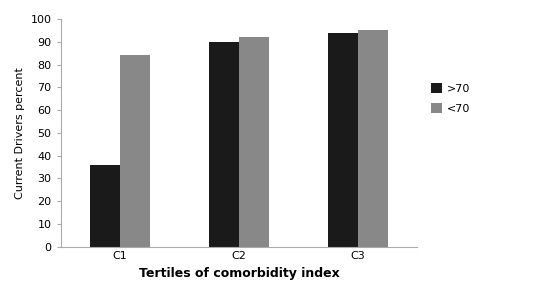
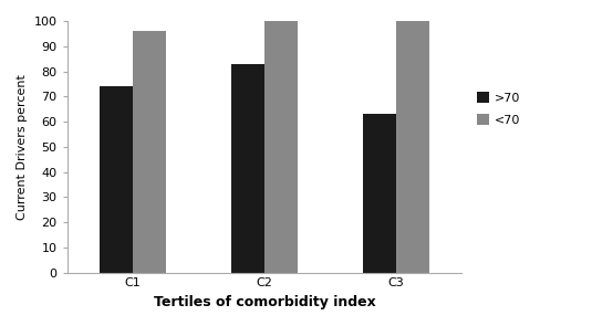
>70/C1: 36 -> 74
<70/C1: 84 -> 96
>70/C2: 90 -> 83
<70/C2: 92 -> 100
>70/C3: 94 -> 63
<70/C3: 95 -> 100
